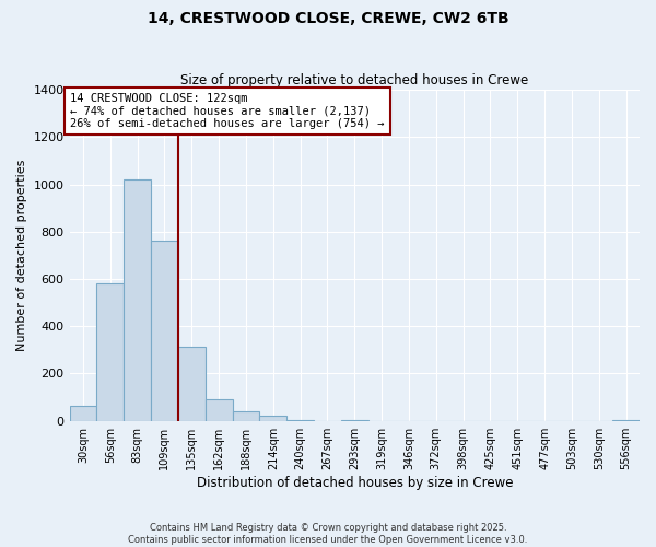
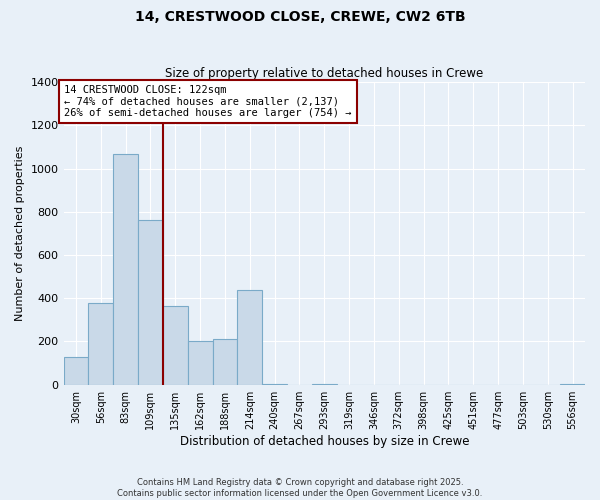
30sqm: 65 -> 130
56sqm: 580 -> 380
83sqm: 1020 -> 1065
135sqm: 315 -> 365
162sqm: 90 -> 200
188sqm: 40 -> 210
214sqm: 20 -> 440
